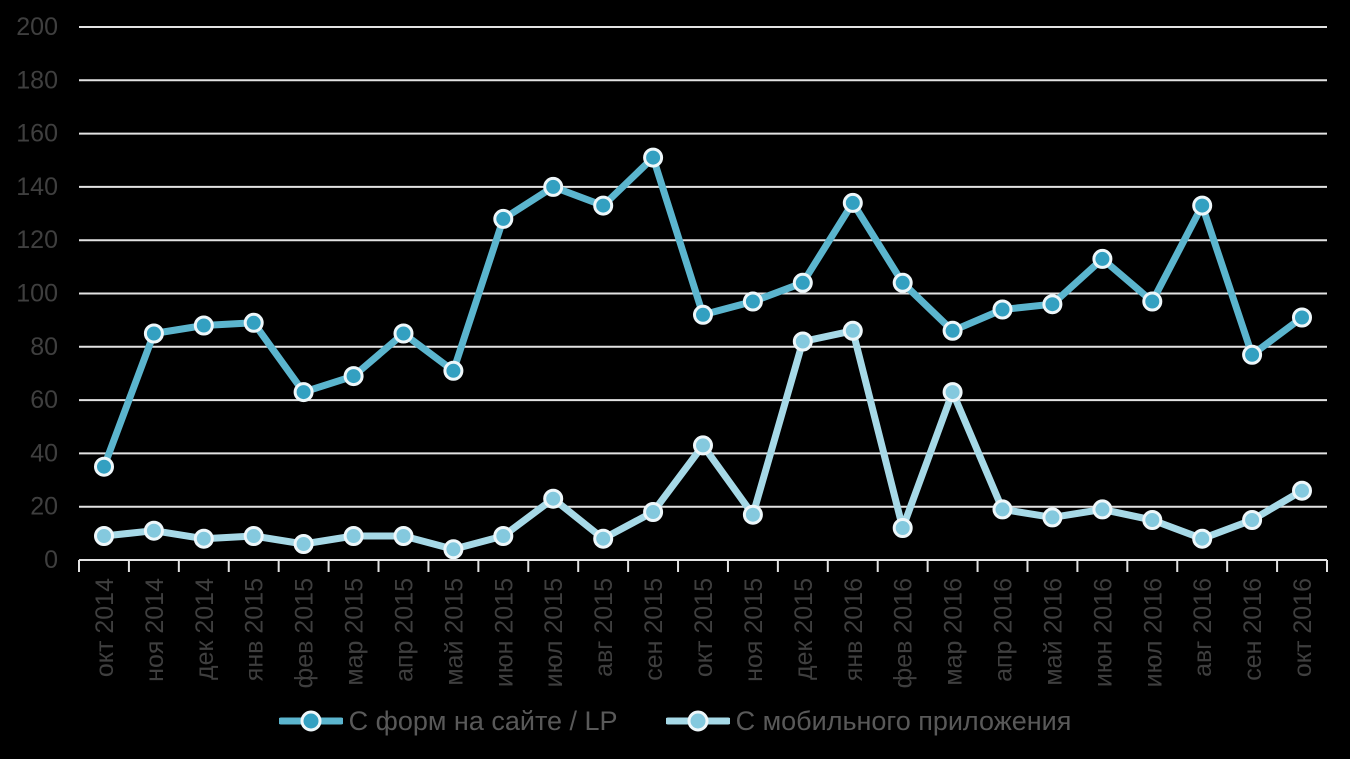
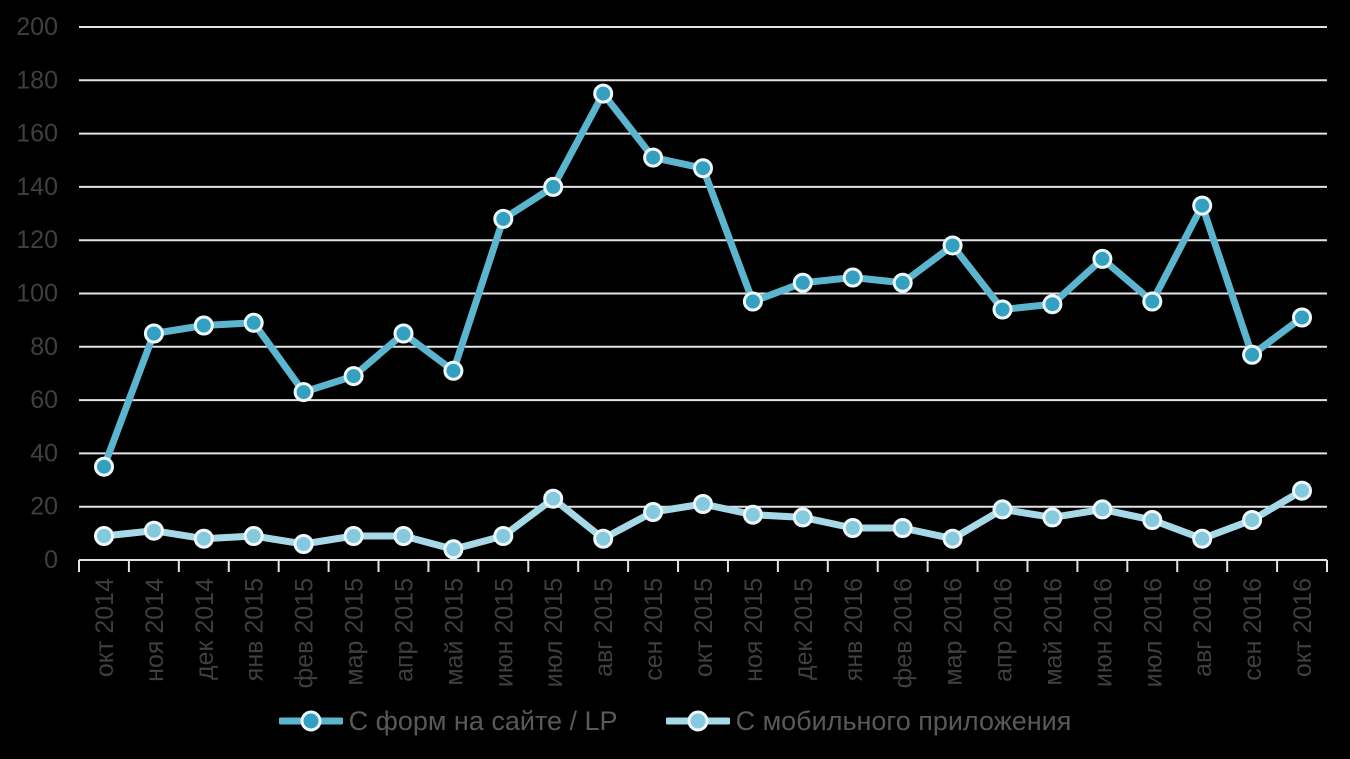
С форм на сайте / LP/авг 2015: 133 -> 175
С форм на сайте / LP/окт 2015: 92 -> 147
С мобильного приложения/окт 2015: 43 -> 21
С мобильного приложения/дек 2015: 82 -> 16
С форм на сайте / LP/янв 2016: 134 -> 106
С мобильного приложения/янв 2016: 86 -> 12
С форм на сайте / LP/мар 2016: 86 -> 118
С мобильного приложения/мар 2016: 63 -> 8
